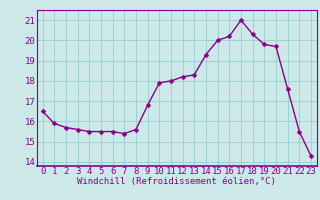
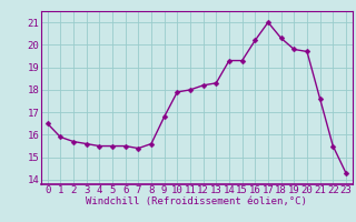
15: 20.0 -> 19.3
